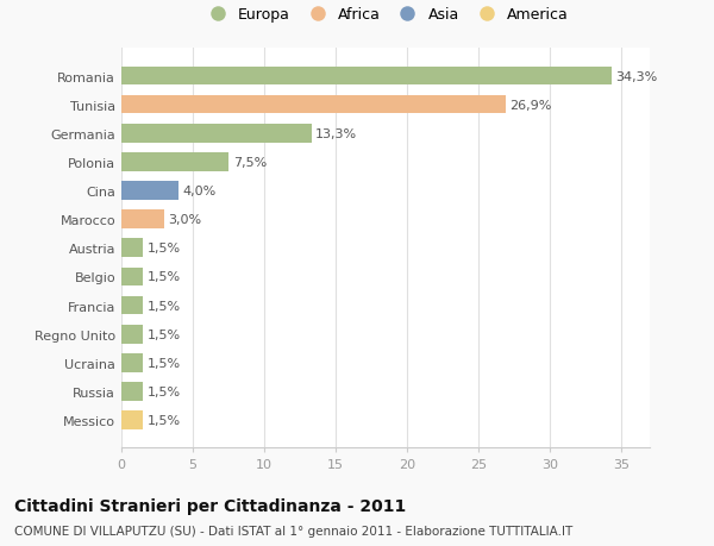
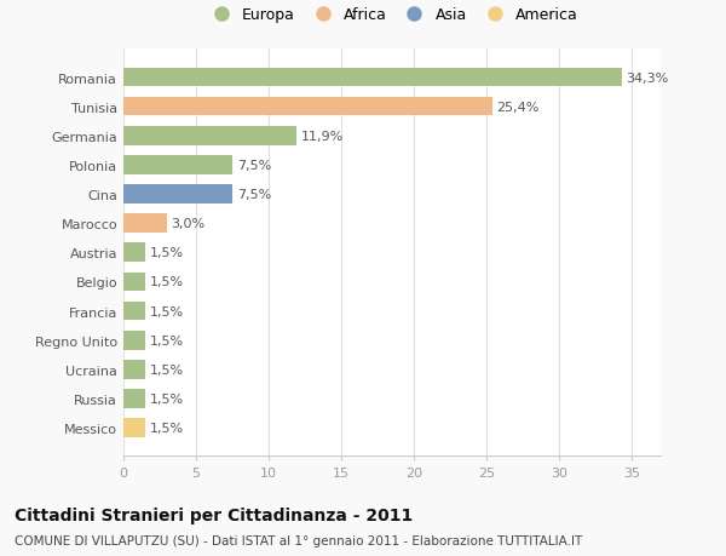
Tunisia: 26,9% -> 25,4%
Germania: 13,3% -> 11,9%
Cina: 4,0% -> 7,5%
